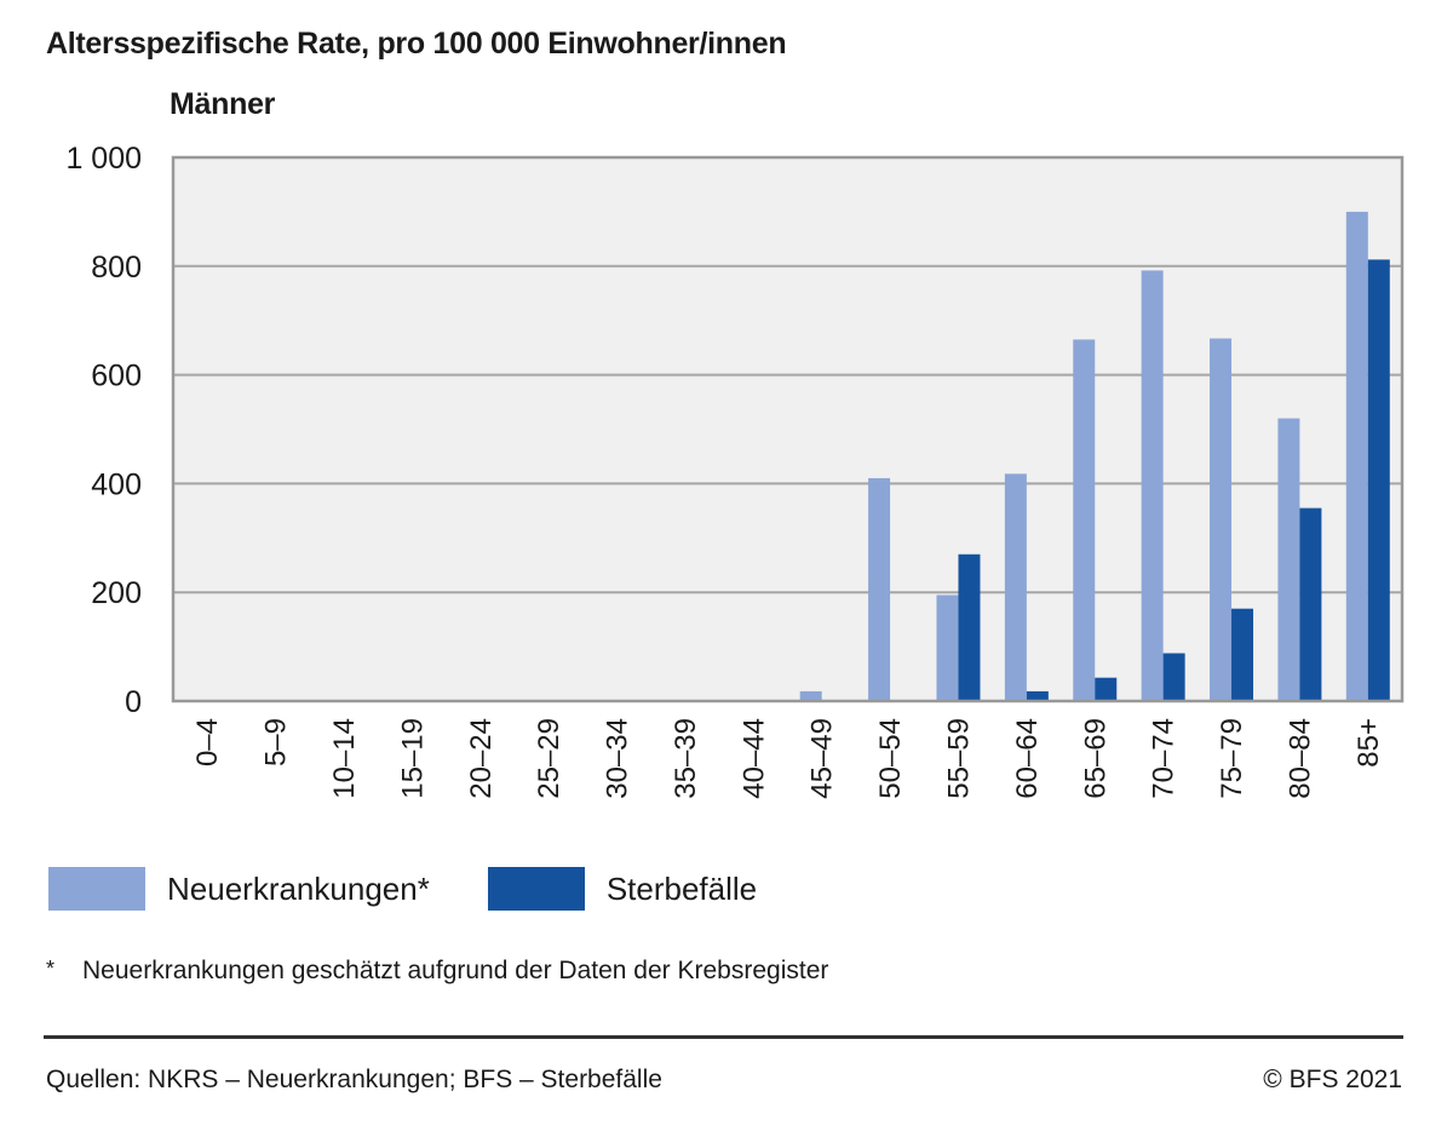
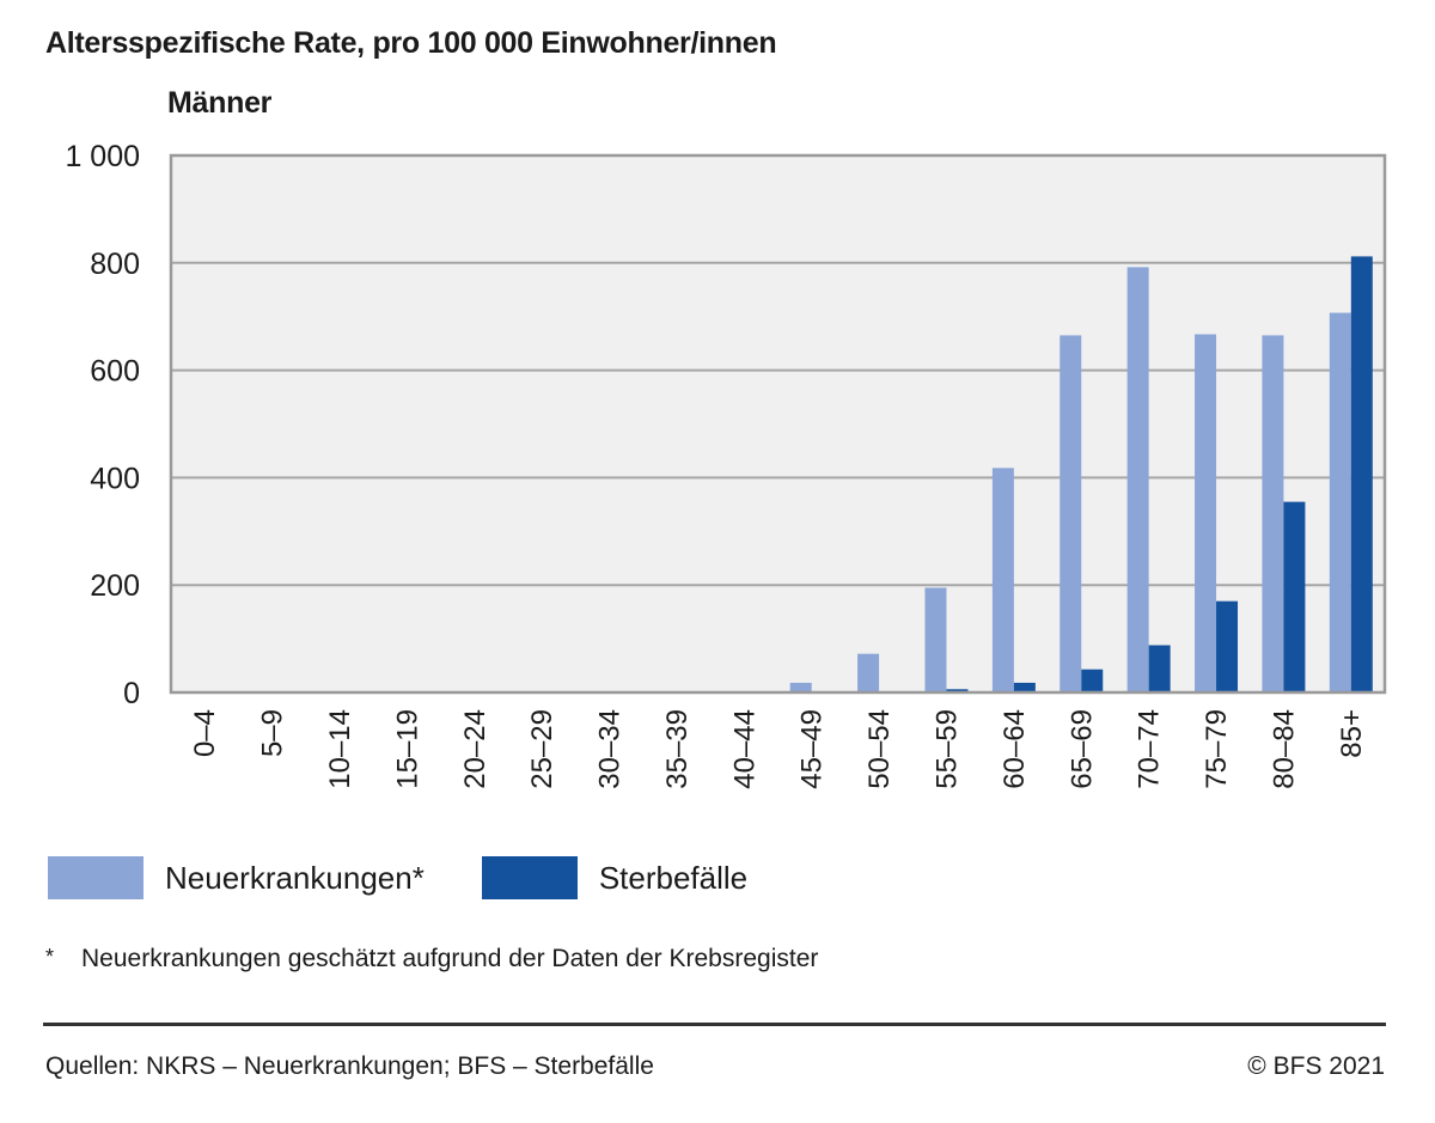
Neuerkrankungen*/50–54: 410 -> 70
Sterbefälle/55–59: 270 -> 10
Neuerkrankungen*/80–84: 520 -> 660
Neuerkrankungen*/85+: 900 -> 710
